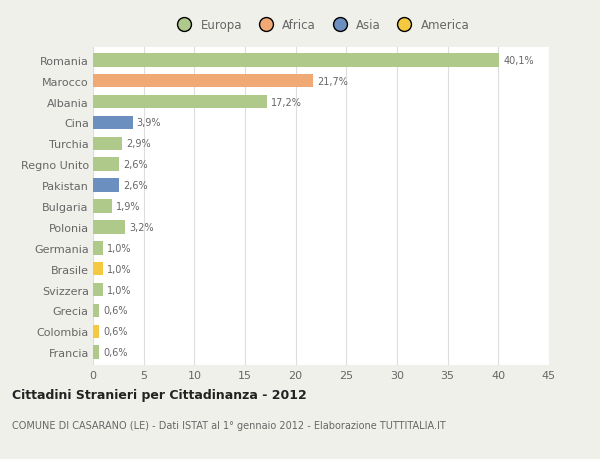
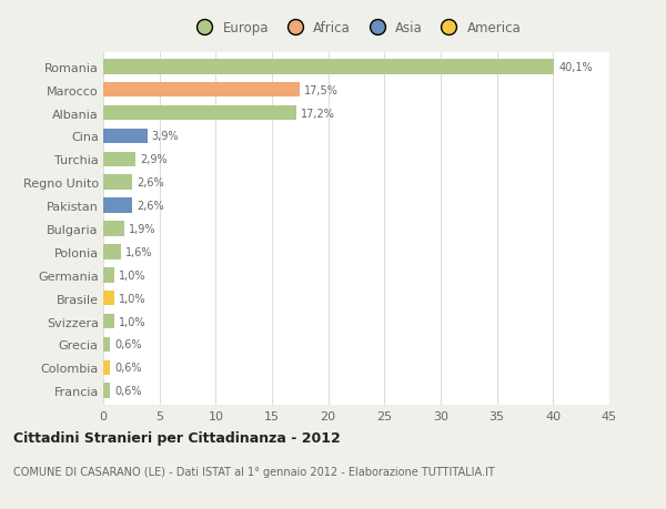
Marocco: 21,7% -> 17,5%
Polonia: 3,2% -> 1,6%
